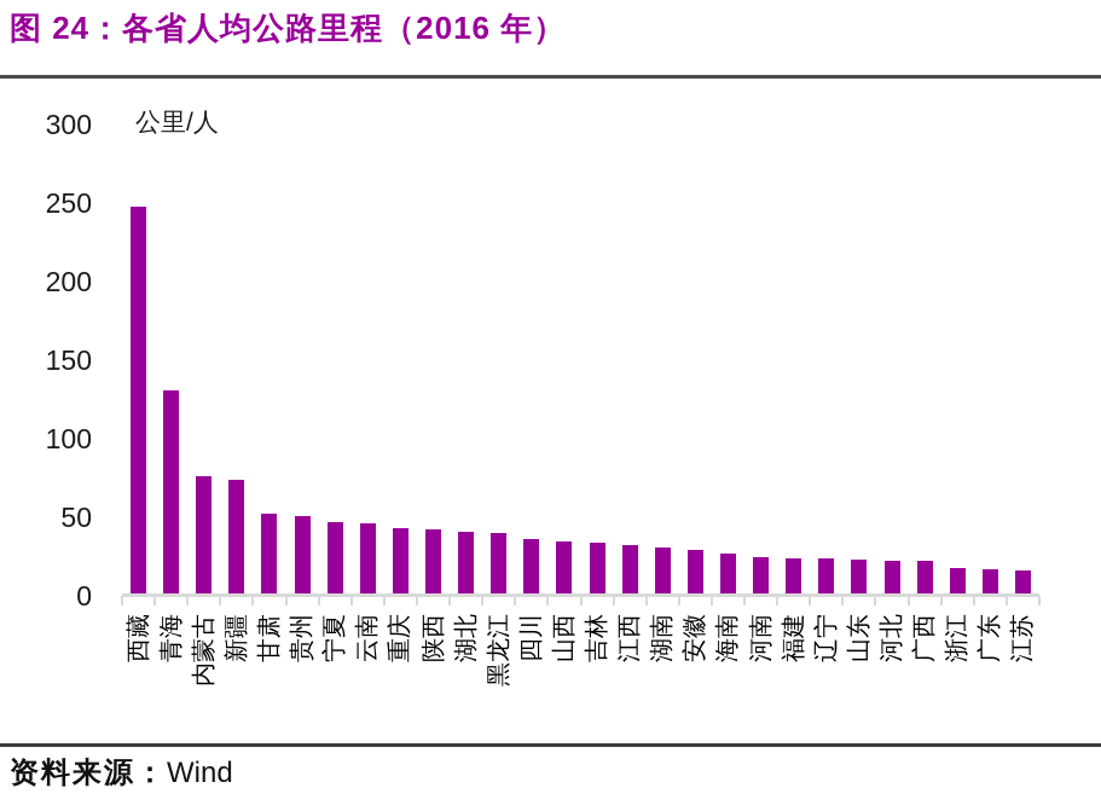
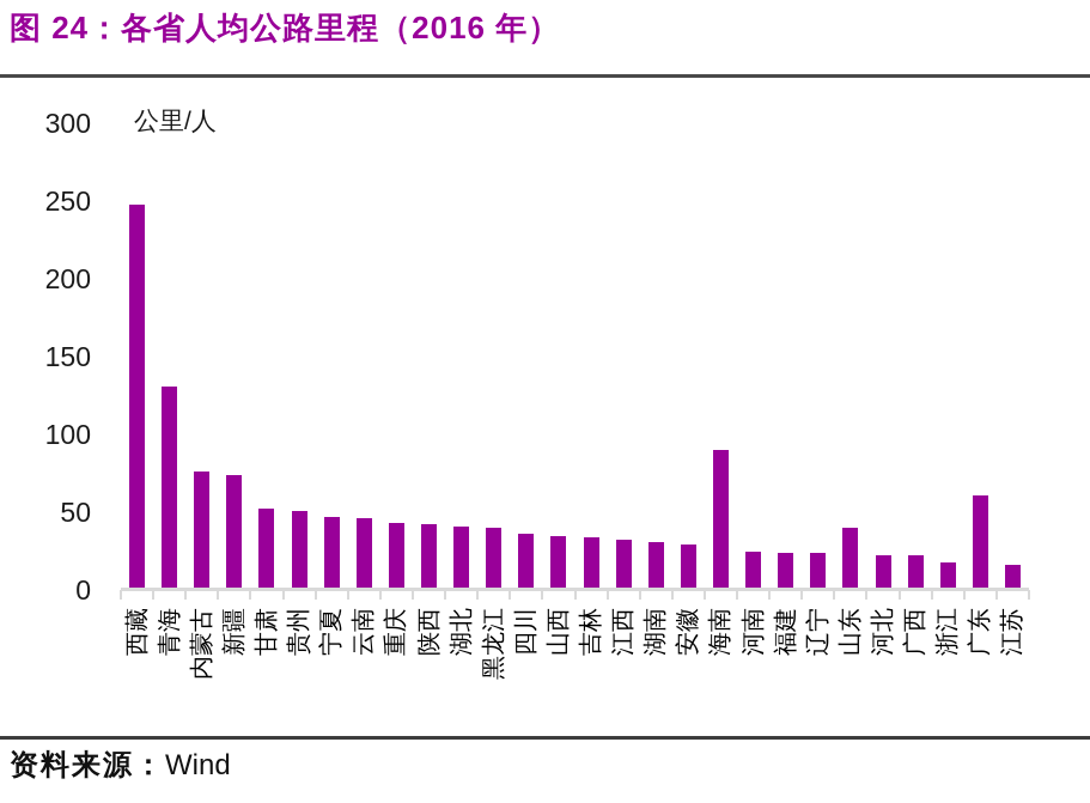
海南: 27 -> 90
山东: 23 -> 40
广东: 17 -> 61
